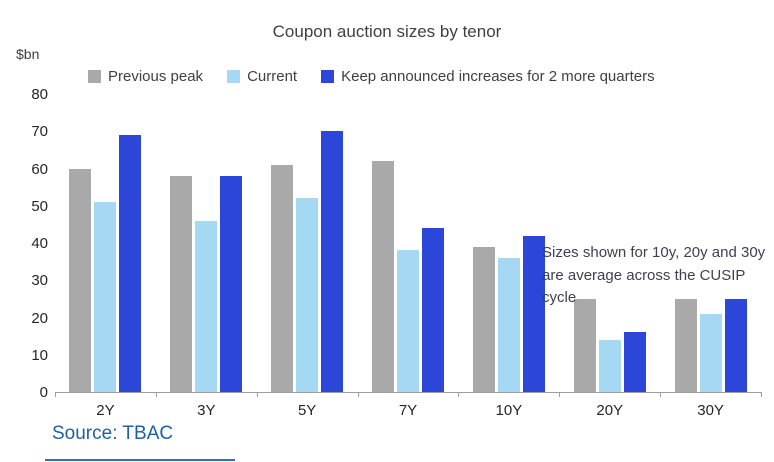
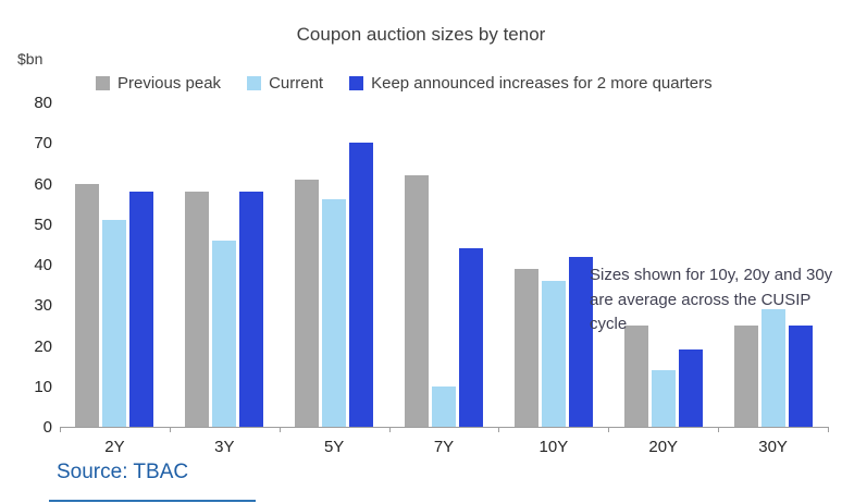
Keep announced increases for 2 more quarters/2Y: 69 -> 58
Current/5Y: 52 -> 56
Current/7Y: 38 -> 10
Keep announced increases for 2 more quarters/20Y: 16 -> 19
Current/30Y: 21 -> 29
